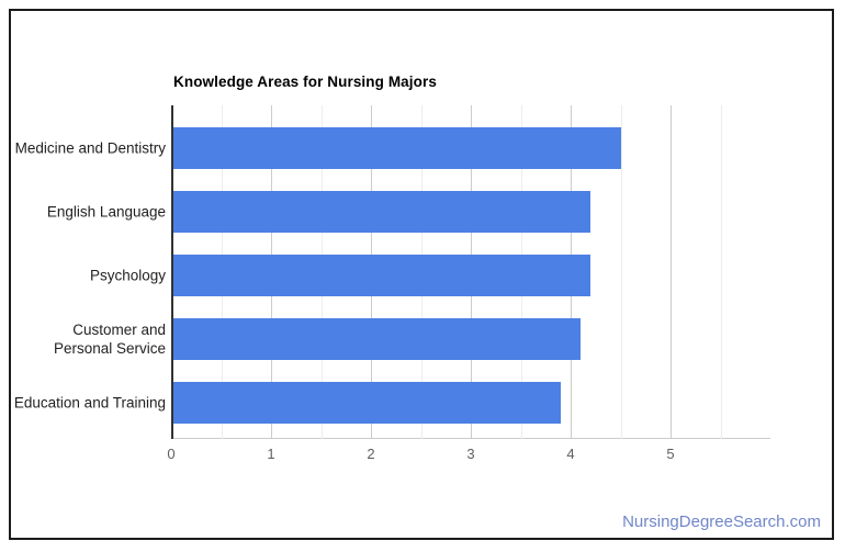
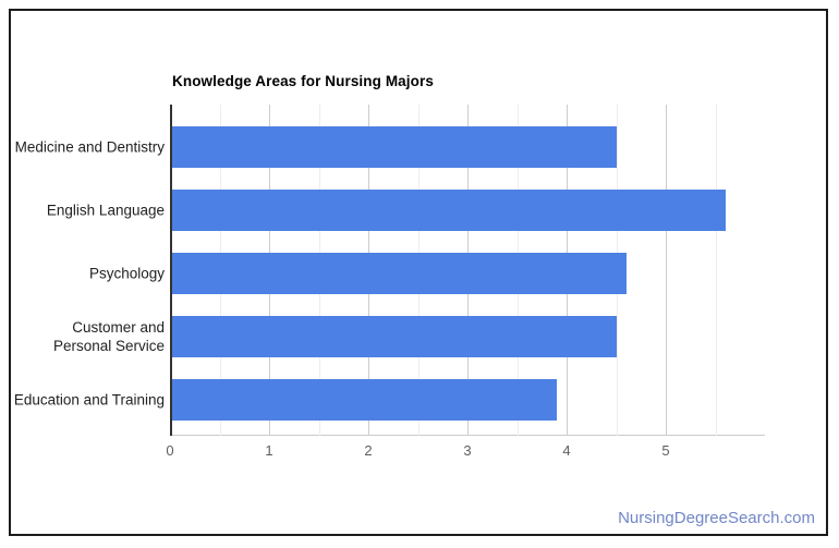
English Language: 4.2 -> 5.6
Psychology: 4.2 -> 4.6
Customer and Personal Service: 4.1 -> 4.5
